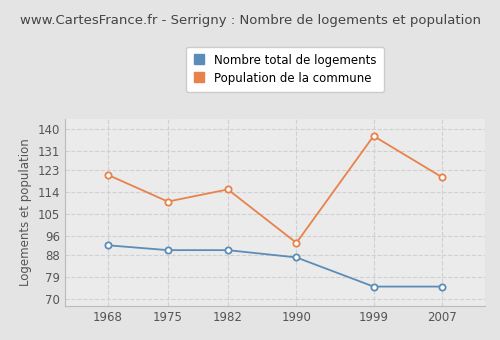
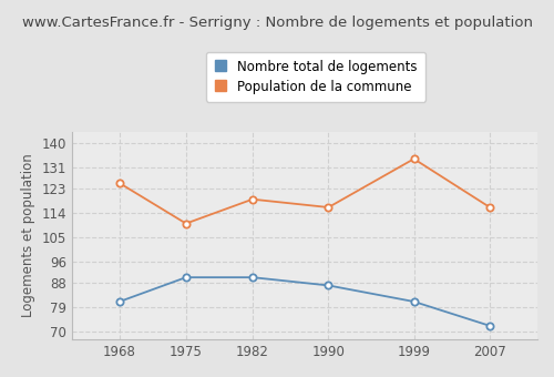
Nombre total de logements/1968: 92 -> 81
Population de la commune/1968: 121 -> 125
Population de la commune/1982: 115 -> 119
Population de la commune/1990: 93 -> 116
Nombre total de logements/1999: 75 -> 81
Population de la commune/1999: 137 -> 134
Nombre total de logements/2007: 75 -> 72
Population de la commune/2007: 120 -> 116
